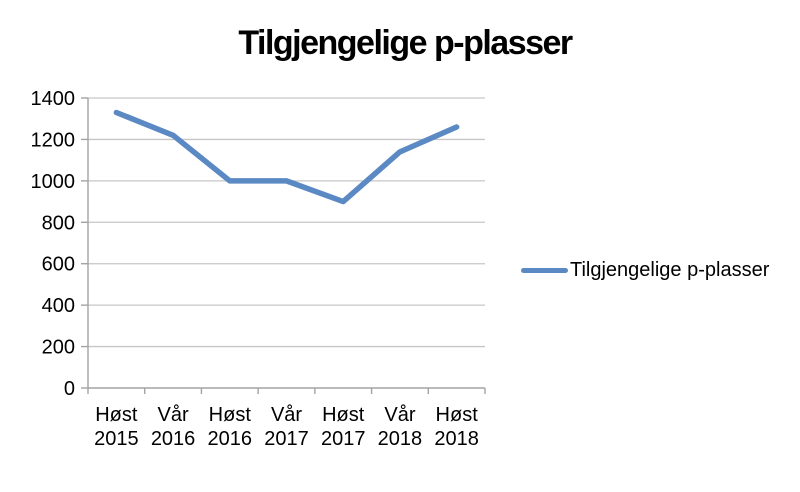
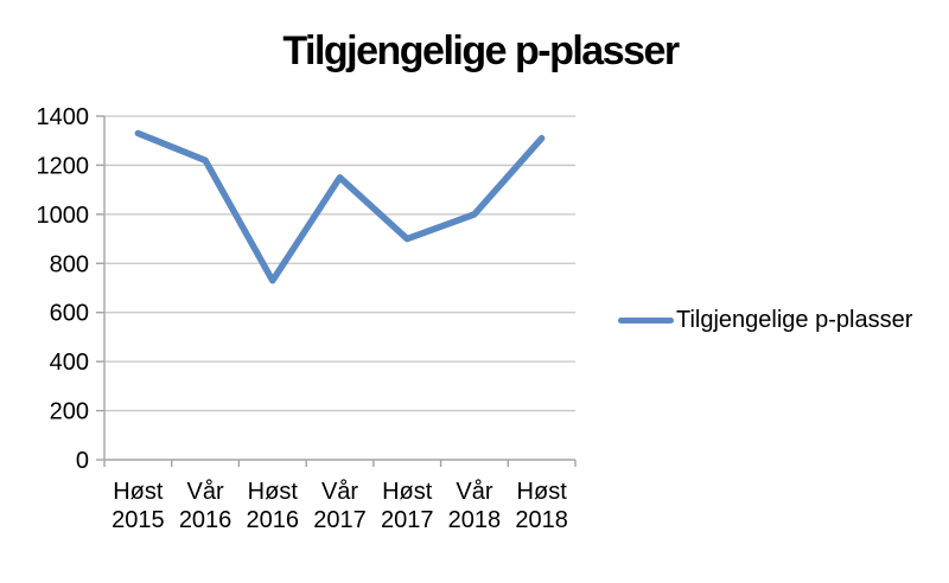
Høst 2016: 1000 -> 730
Vår 2017: 1000 -> 1150
Vår 2018: 1140 -> 1000
Høst 2018: 1260 -> 1310
